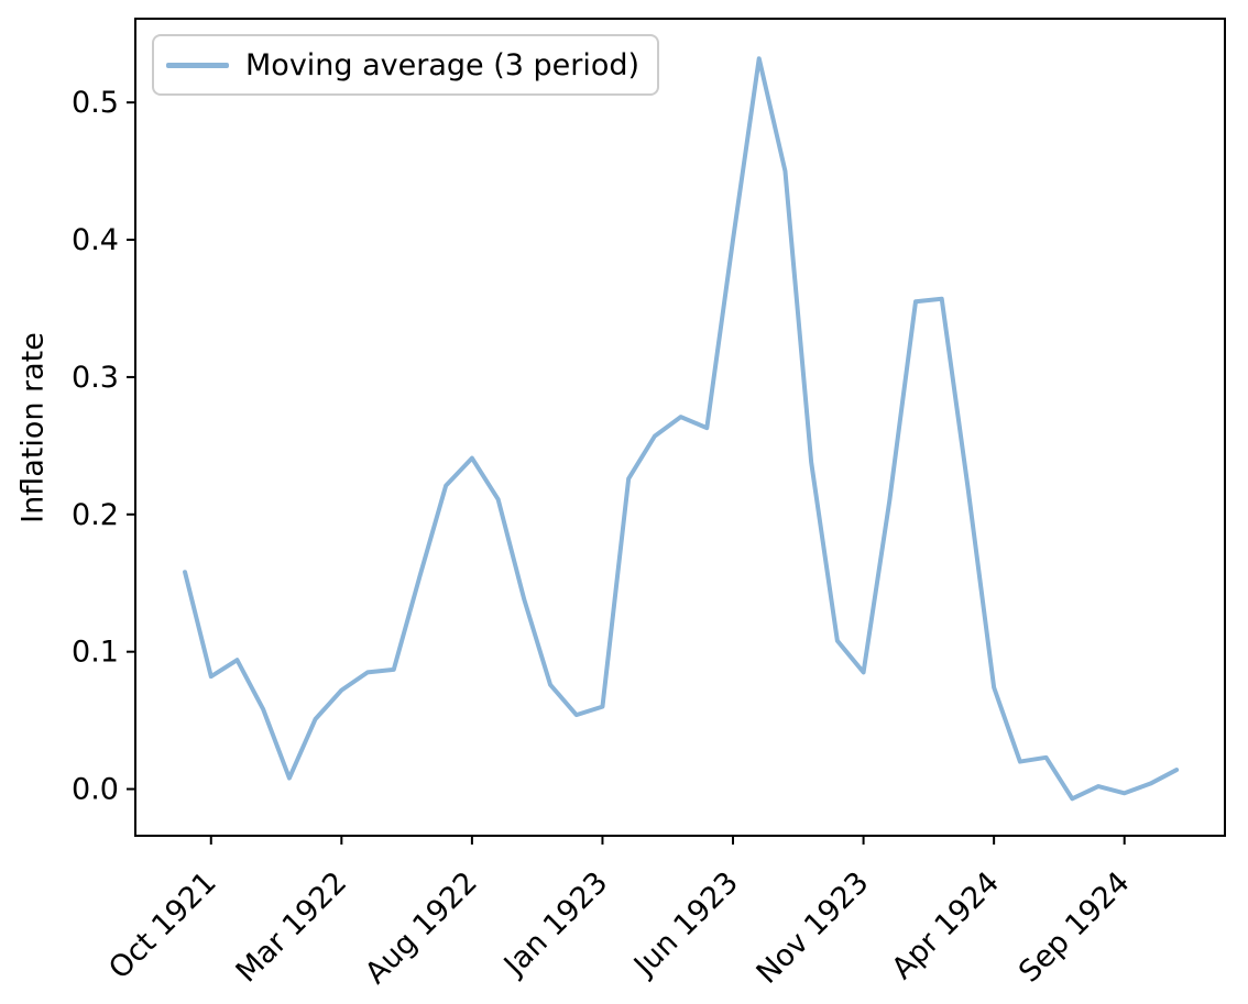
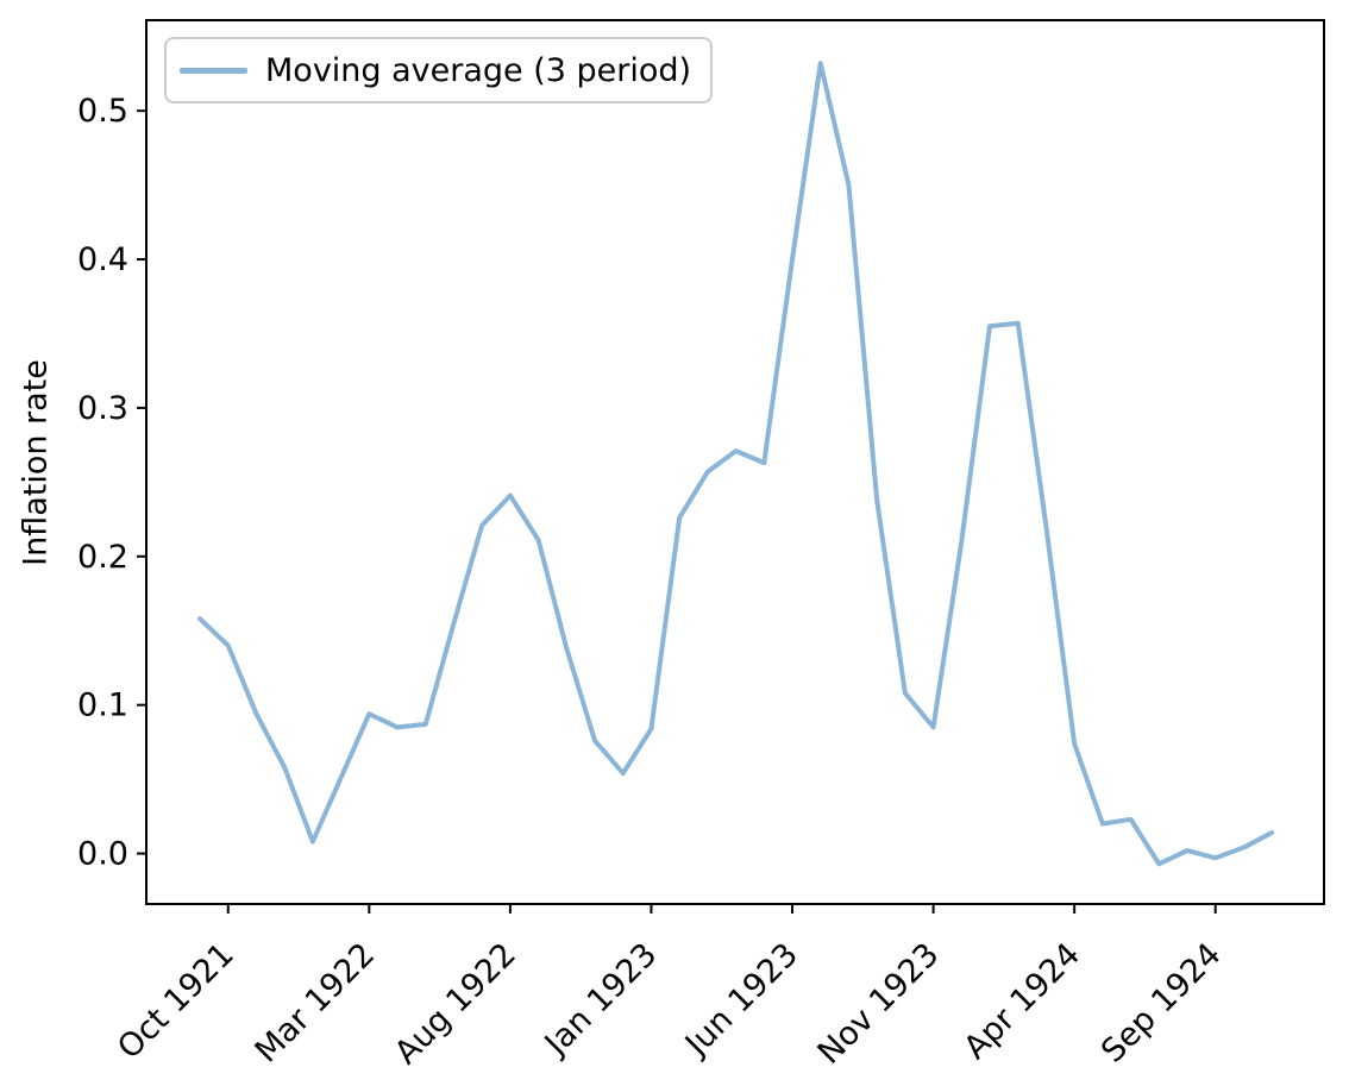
Oct 1921: 0.082 -> 0.140
Mar 1922: 0.072 -> 0.094
Jan 1923: 0.060 -> 0.084
